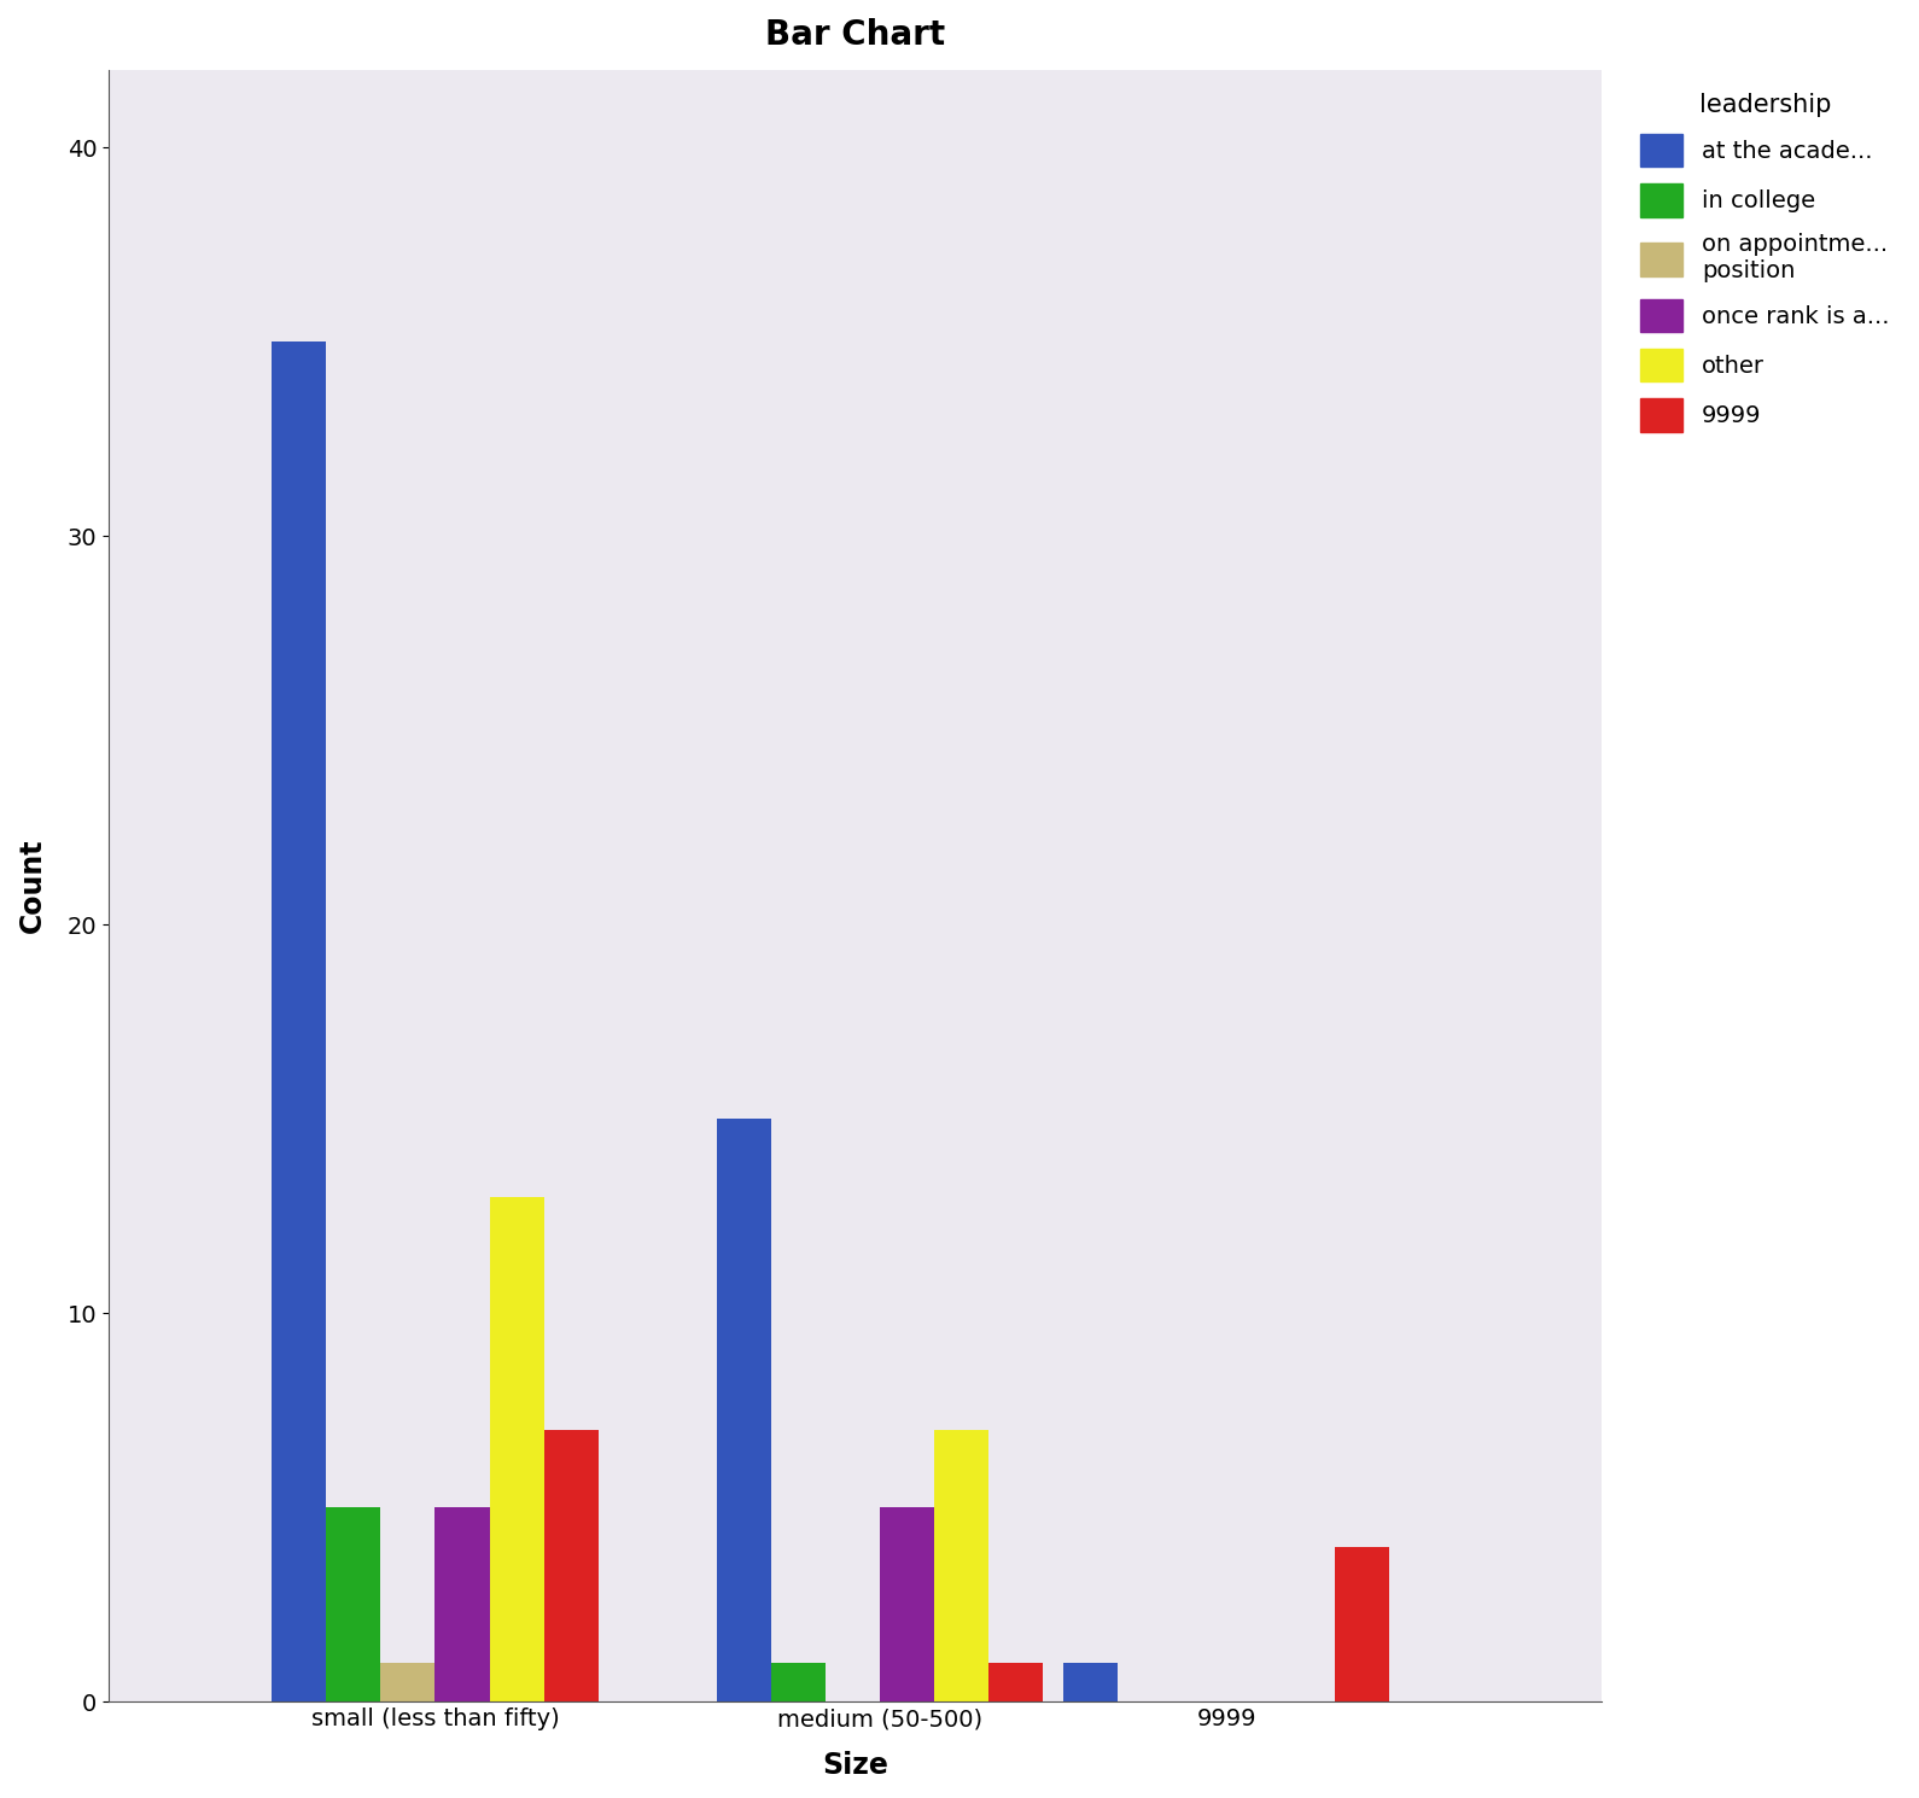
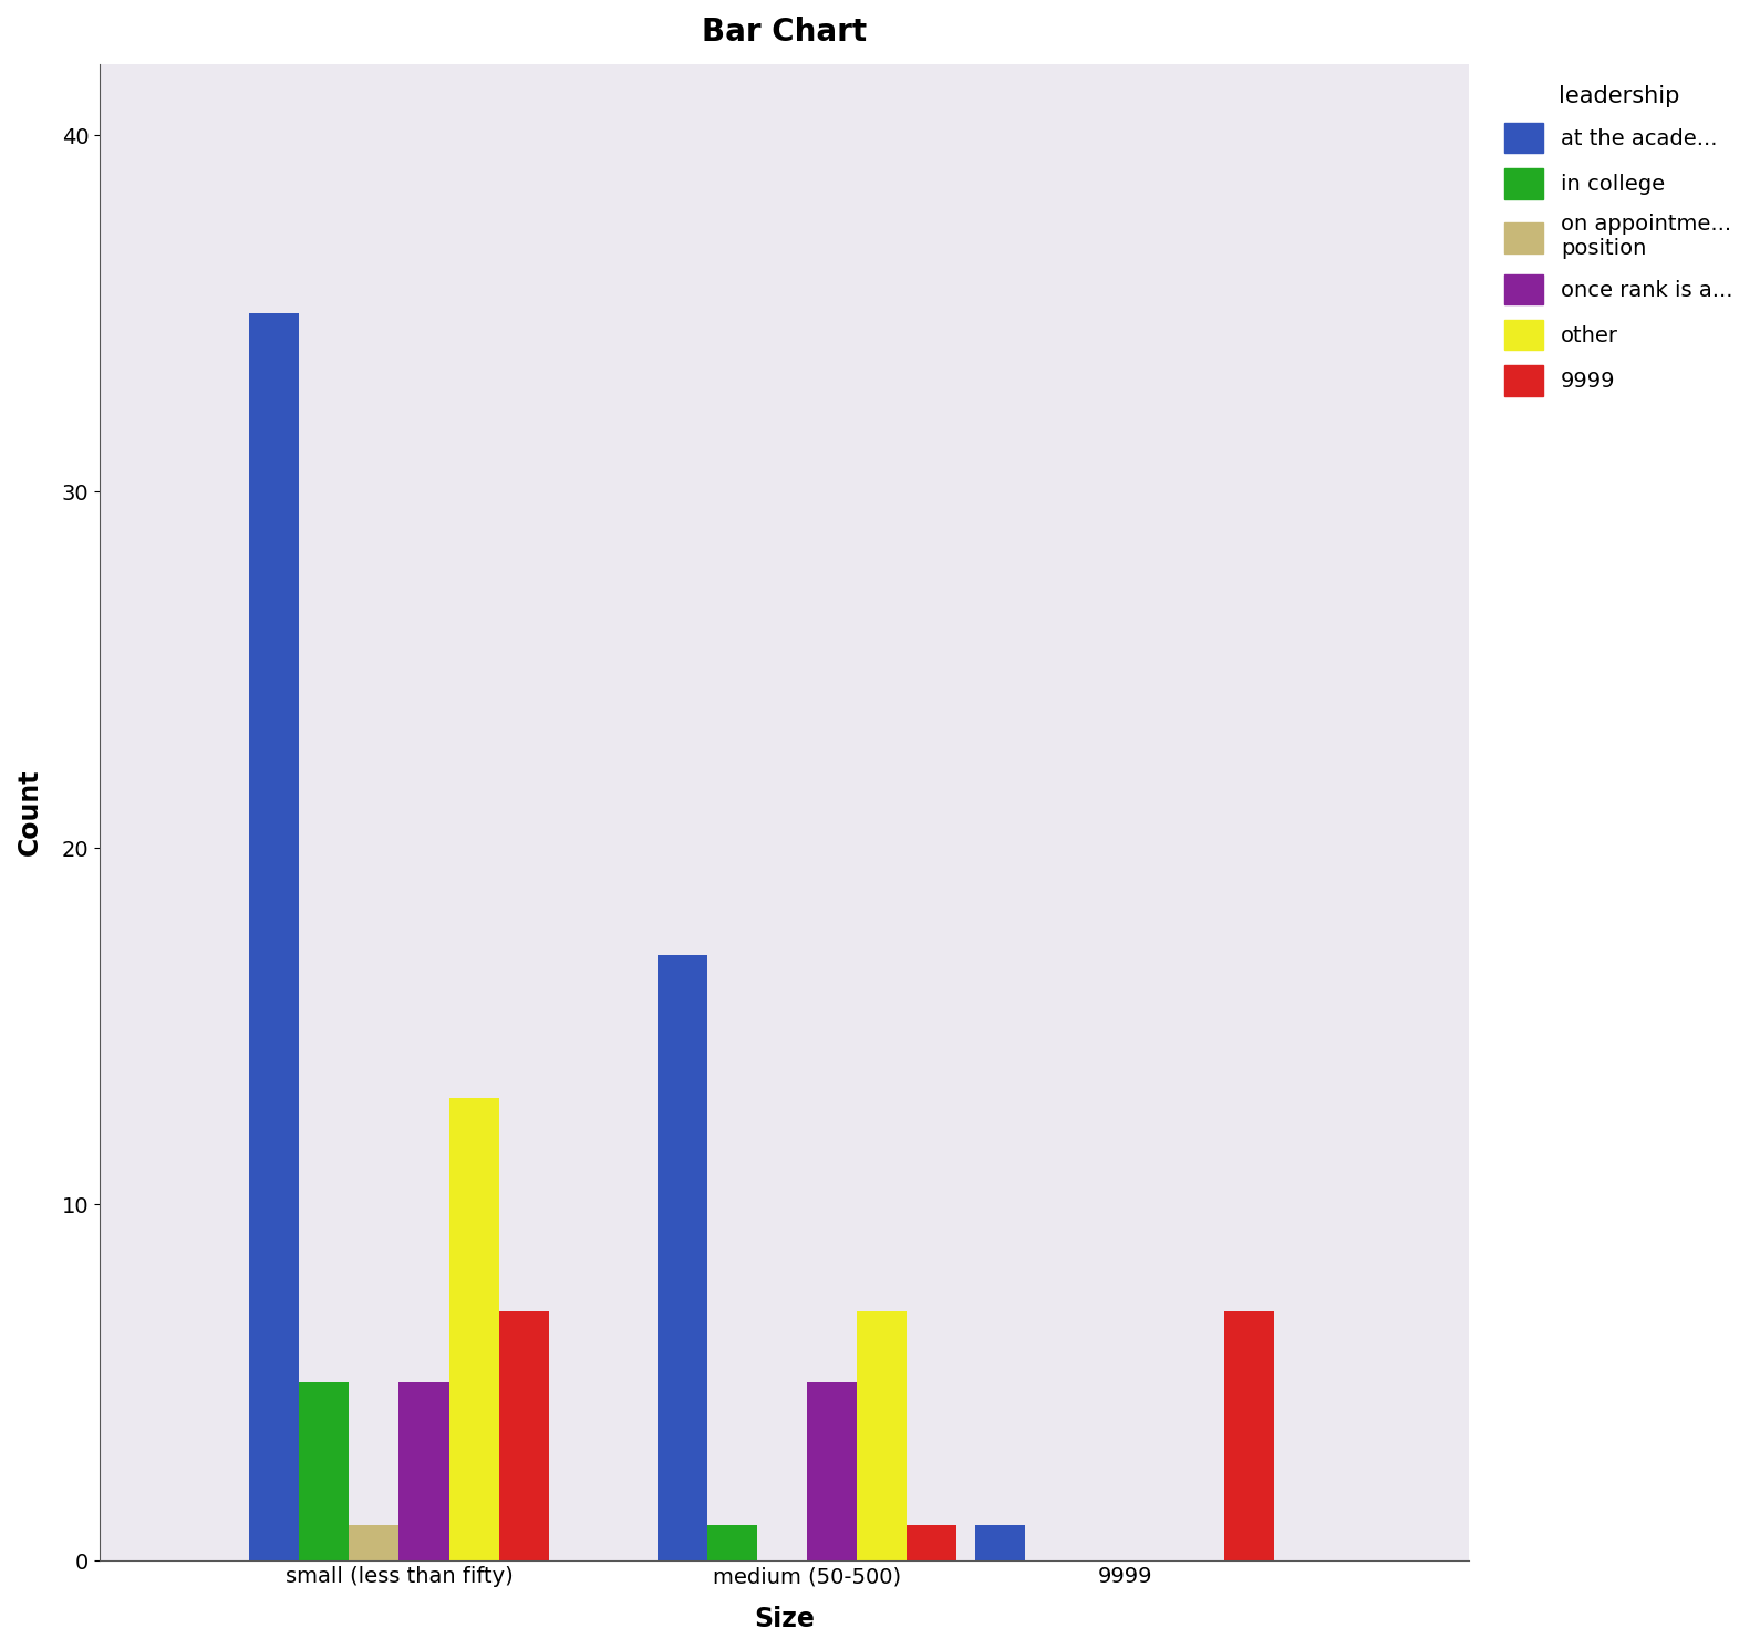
at the acade.../medium (50-500): 15 -> 17
9999/9999: 4 -> 7
